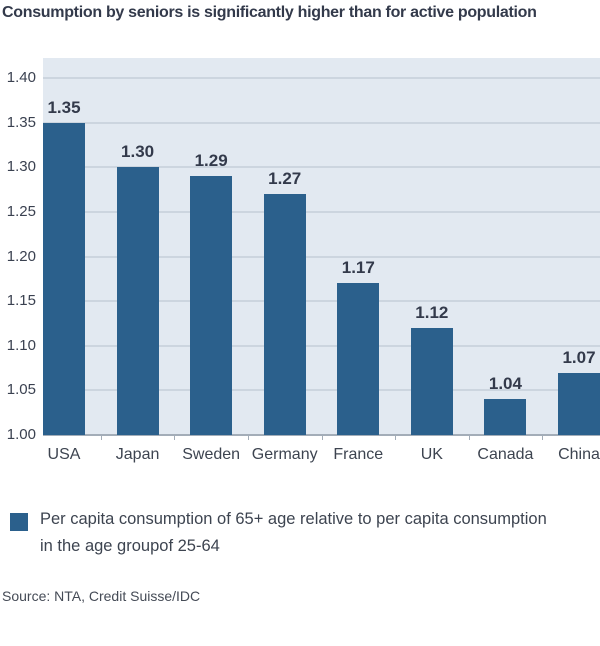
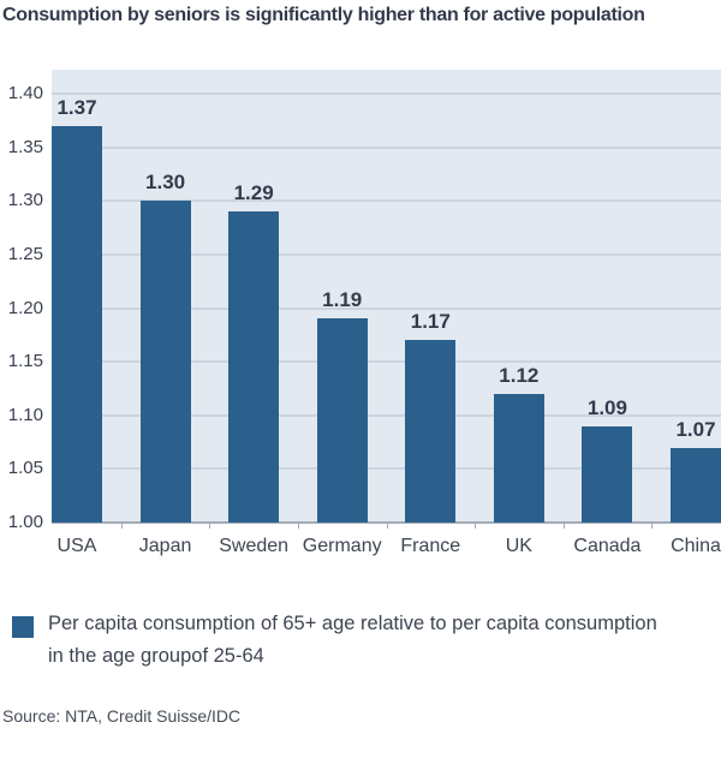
USA: 1.35 -> 1.37
Germany: 1.27 -> 1.19
Canada: 1.04 -> 1.09
